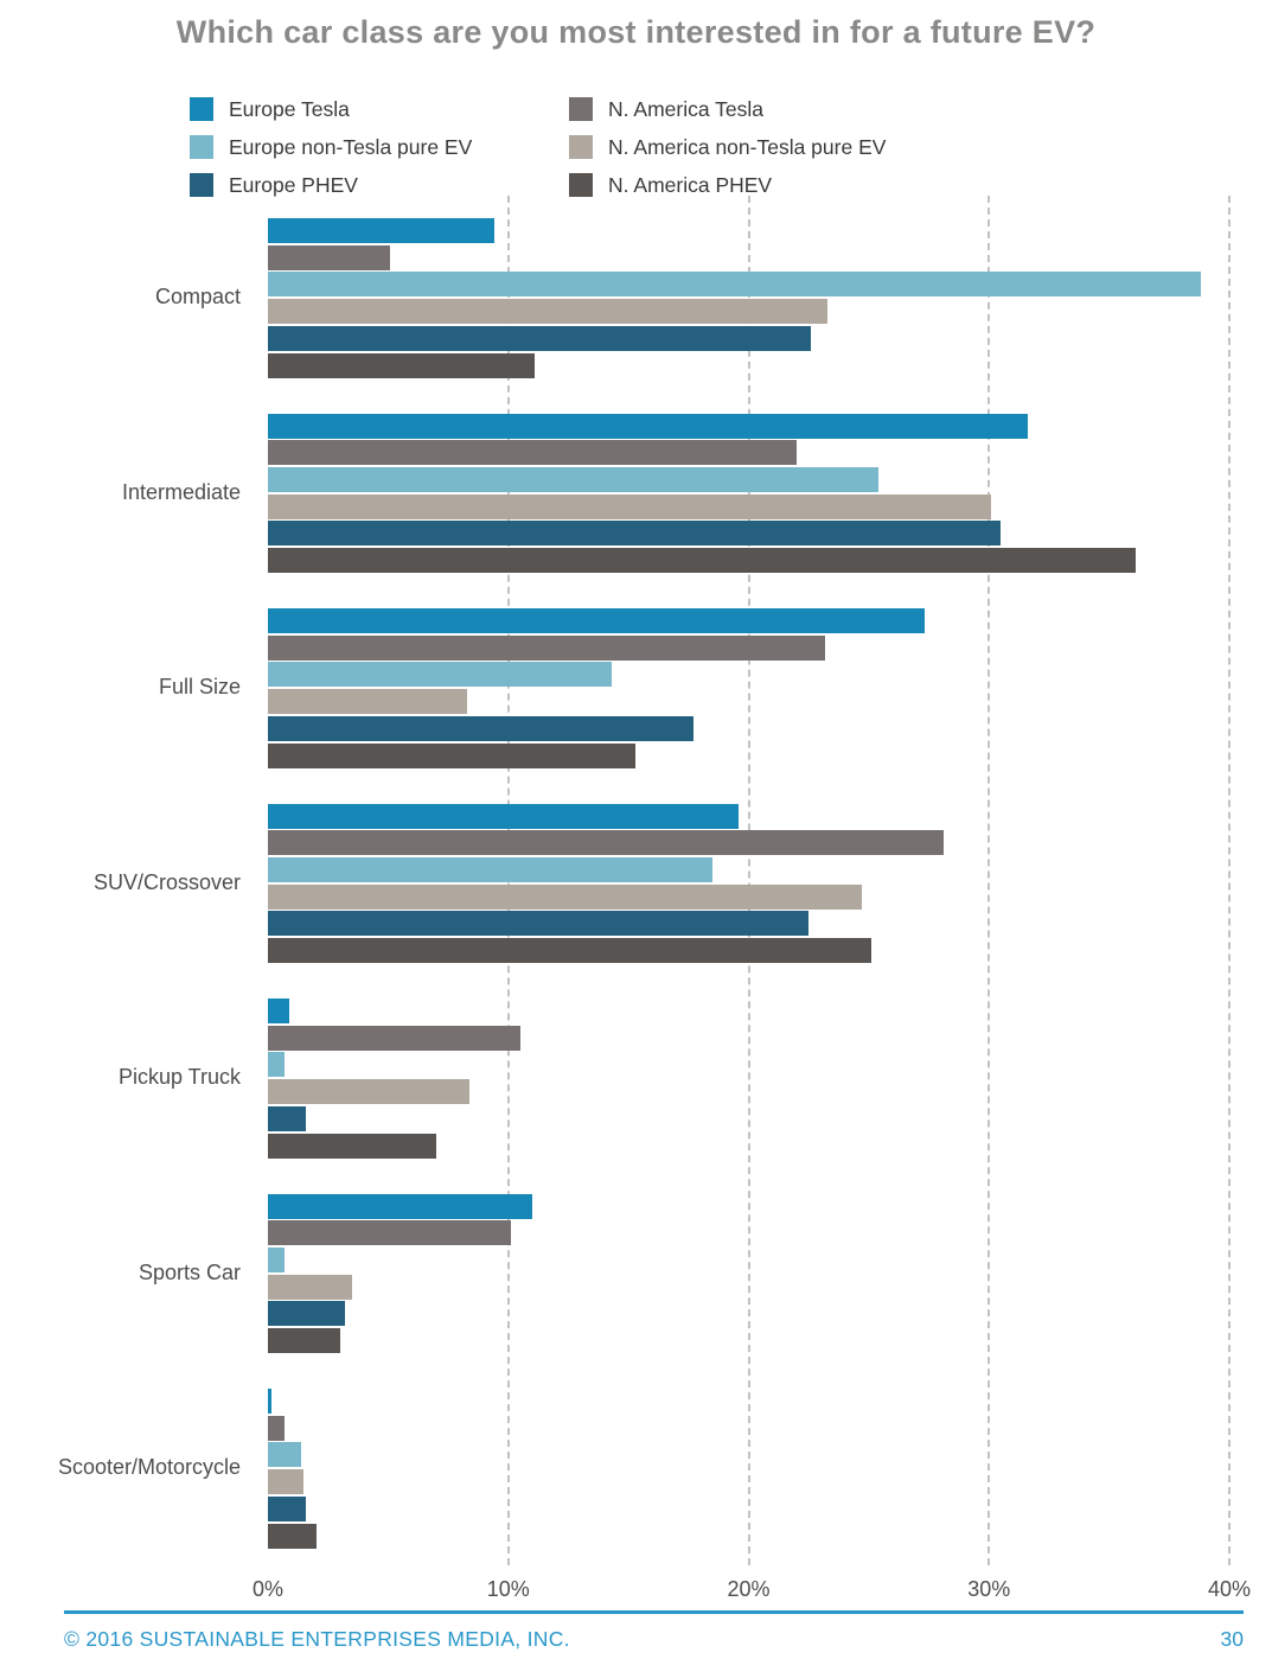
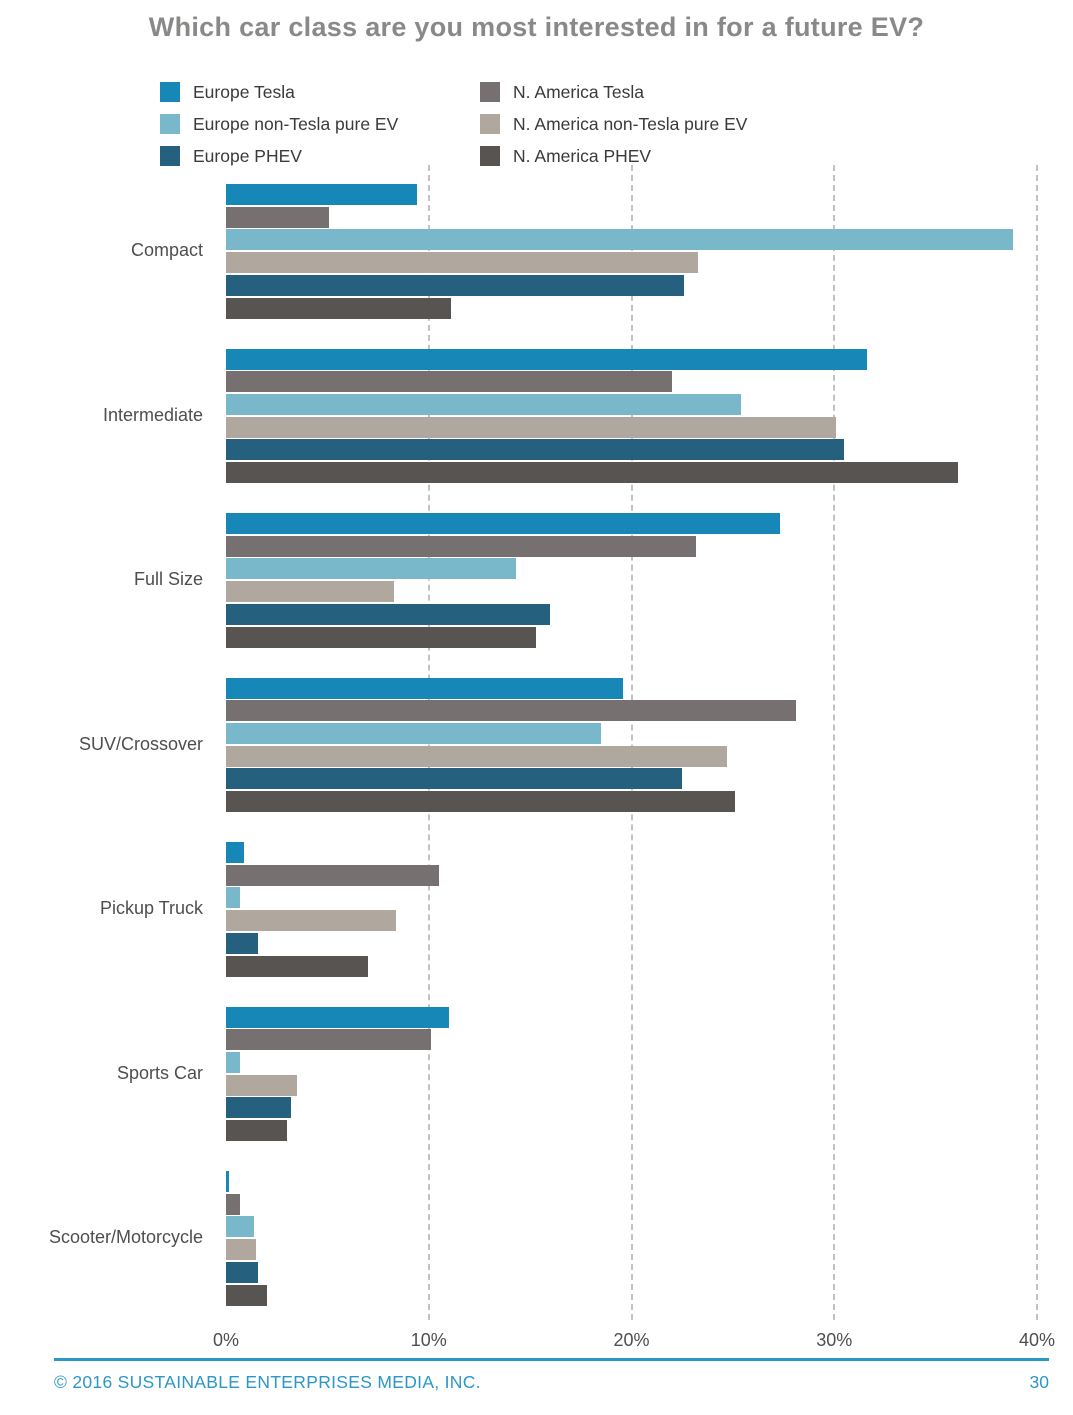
Europe PHEV/Full Size: 17.7% -> 16.0%
